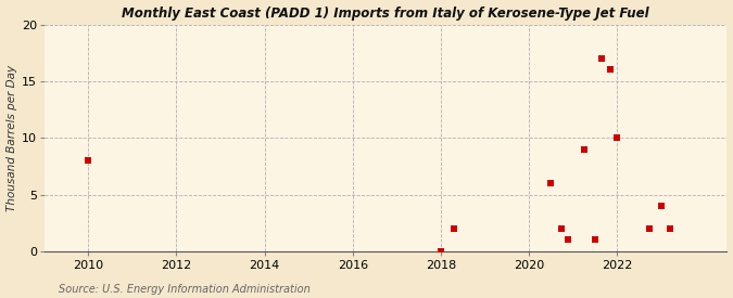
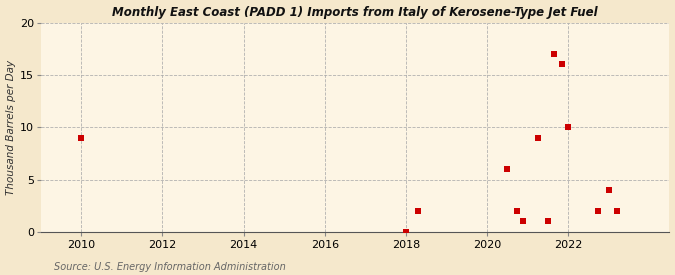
2010: 8 -> 9
